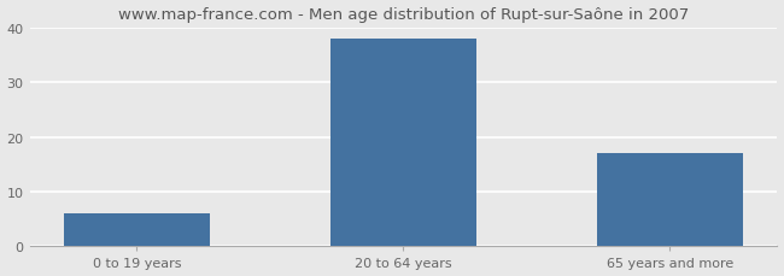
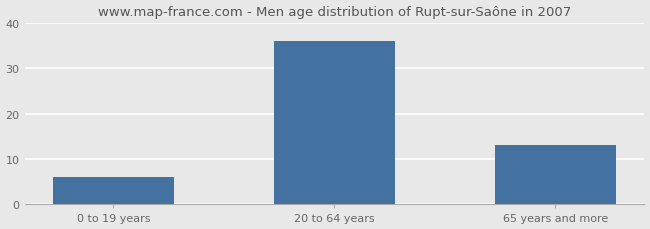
20 to 64 years: 38 -> 36
65 years and more: 17 -> 13
